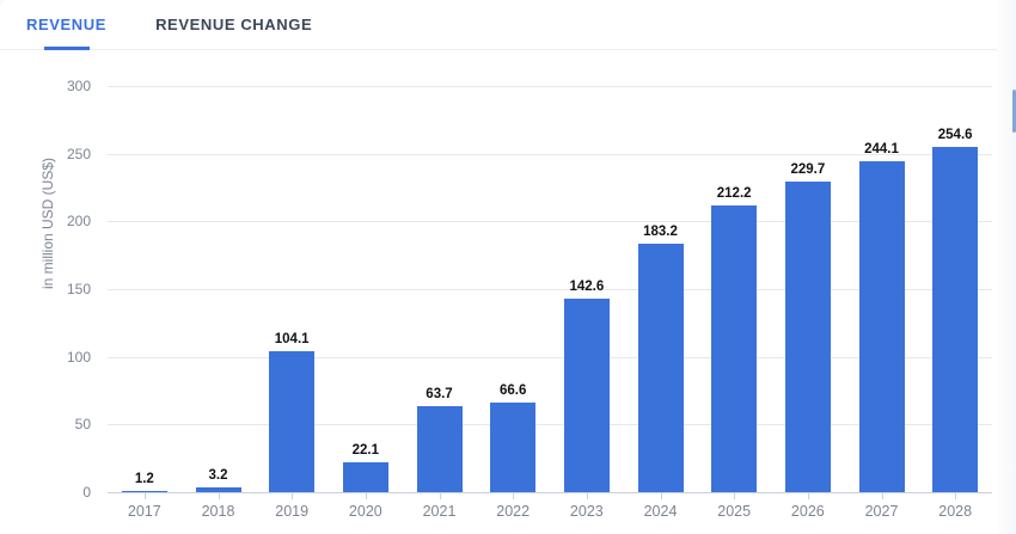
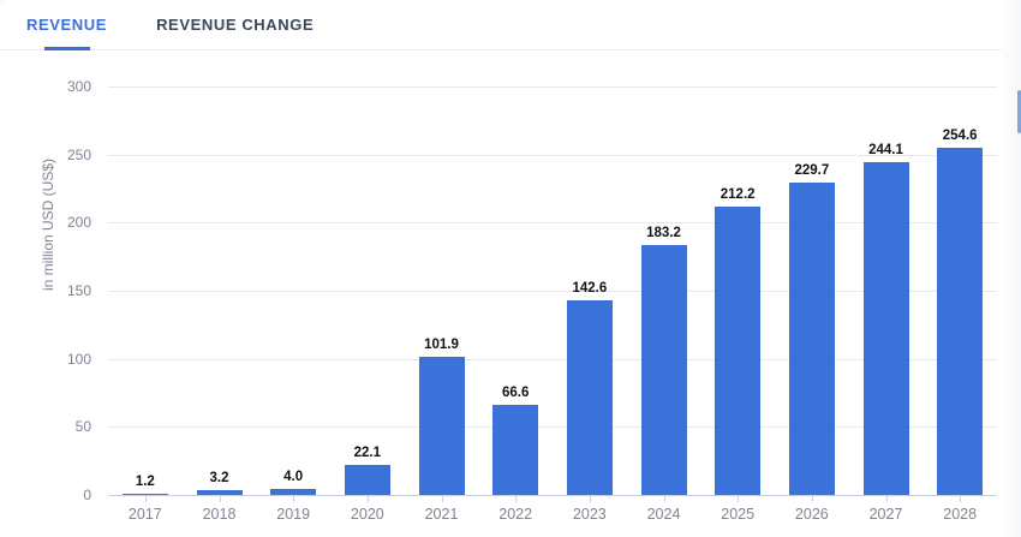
2019: 104.1 -> 4.0
2021: 63.7 -> 101.9
